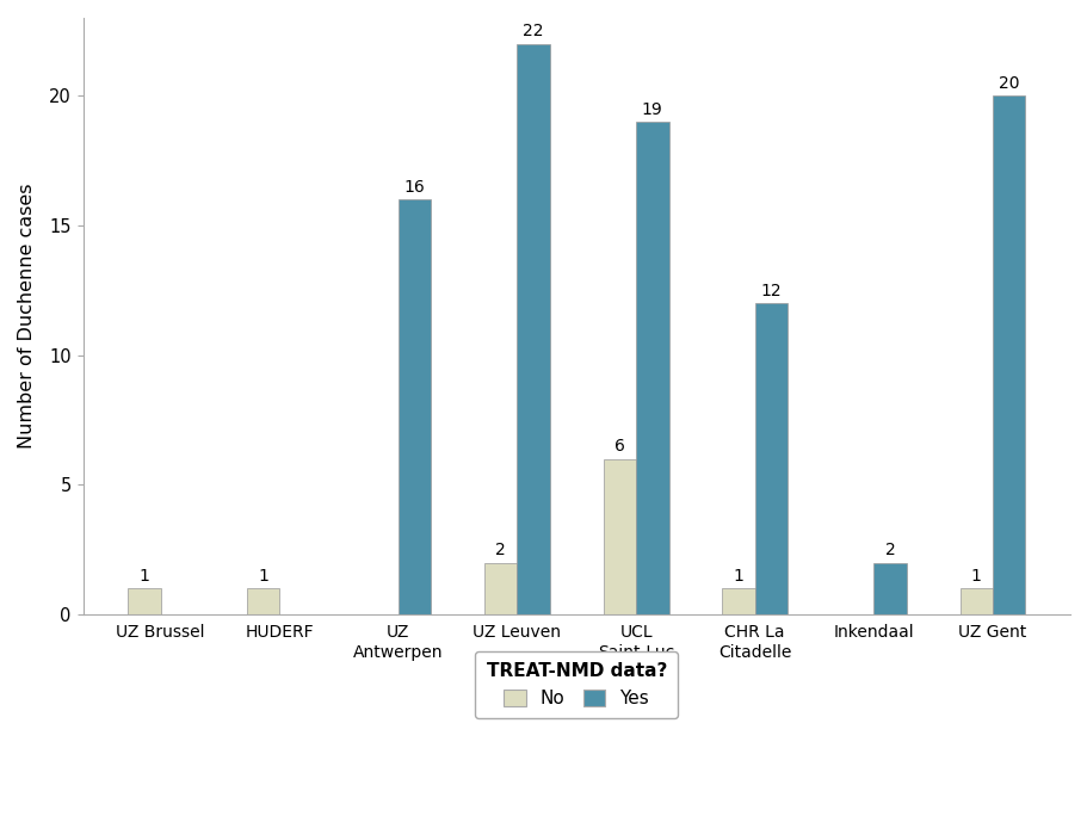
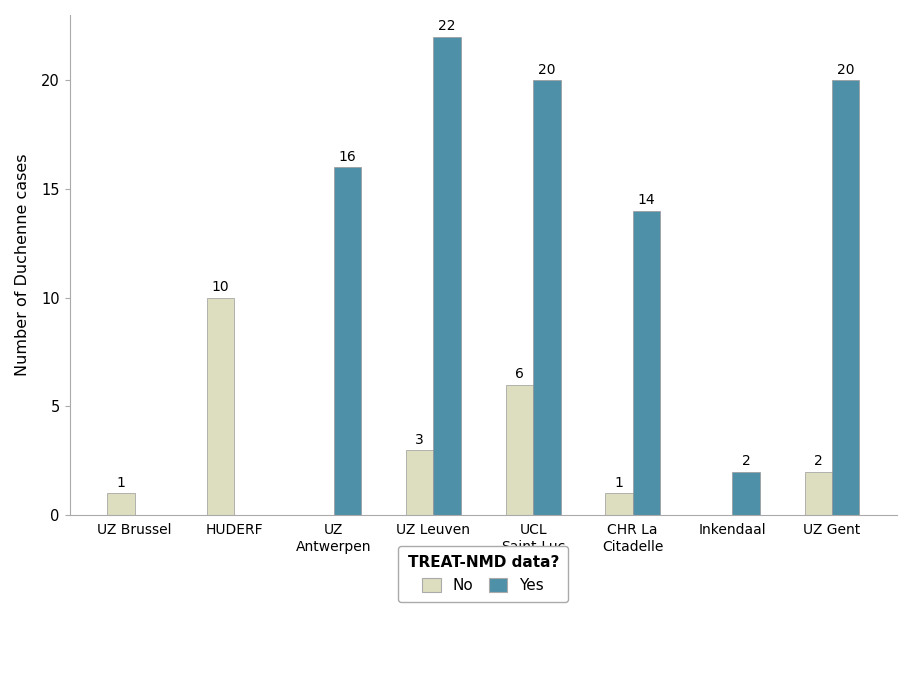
No/HUDERF: 1 -> 10
No/UZ Leuven: 2 -> 3
Yes/UCL Saint-Luc: 19 -> 20
Yes/CHR La Citadelle: 12 -> 14
No/UZ Gent: 1 -> 2
